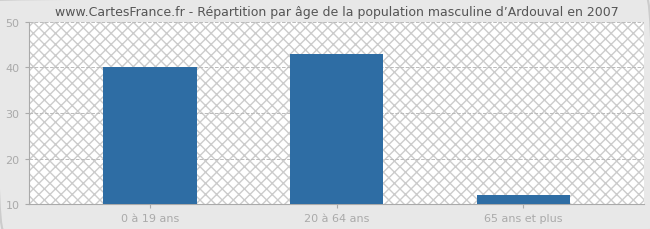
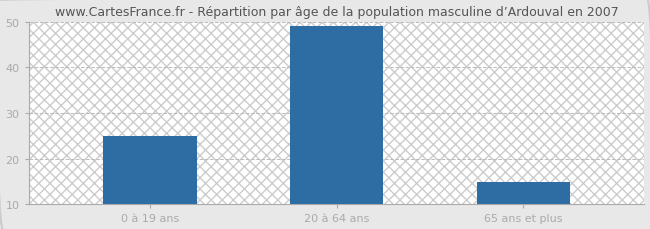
0 à 19 ans: 40 -> 25
20 à 64 ans: 43 -> 49
65 ans et plus: 12 -> 15
